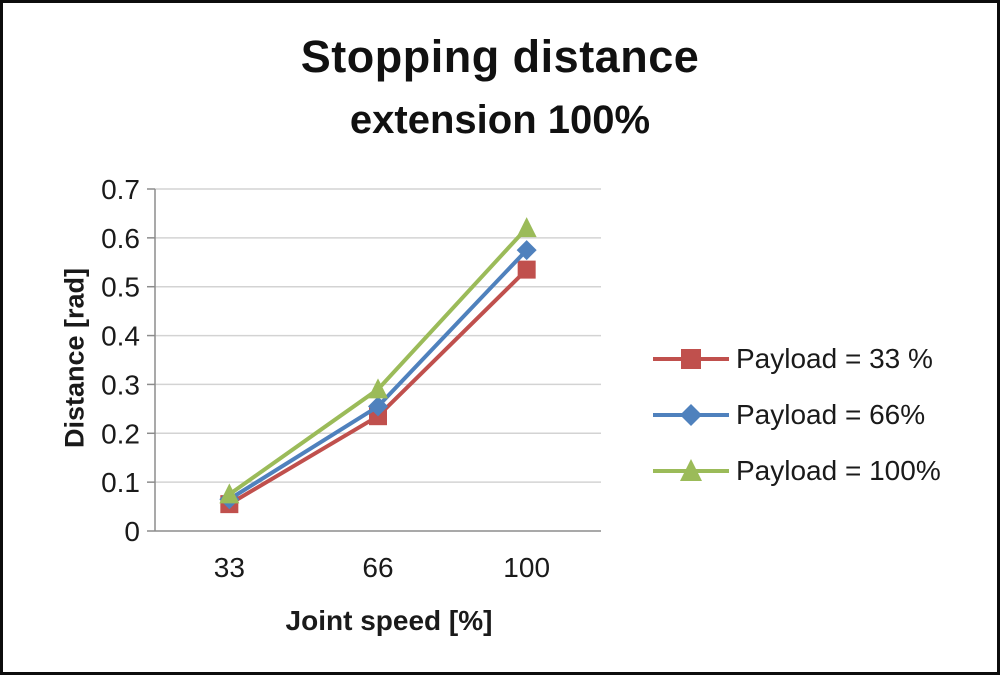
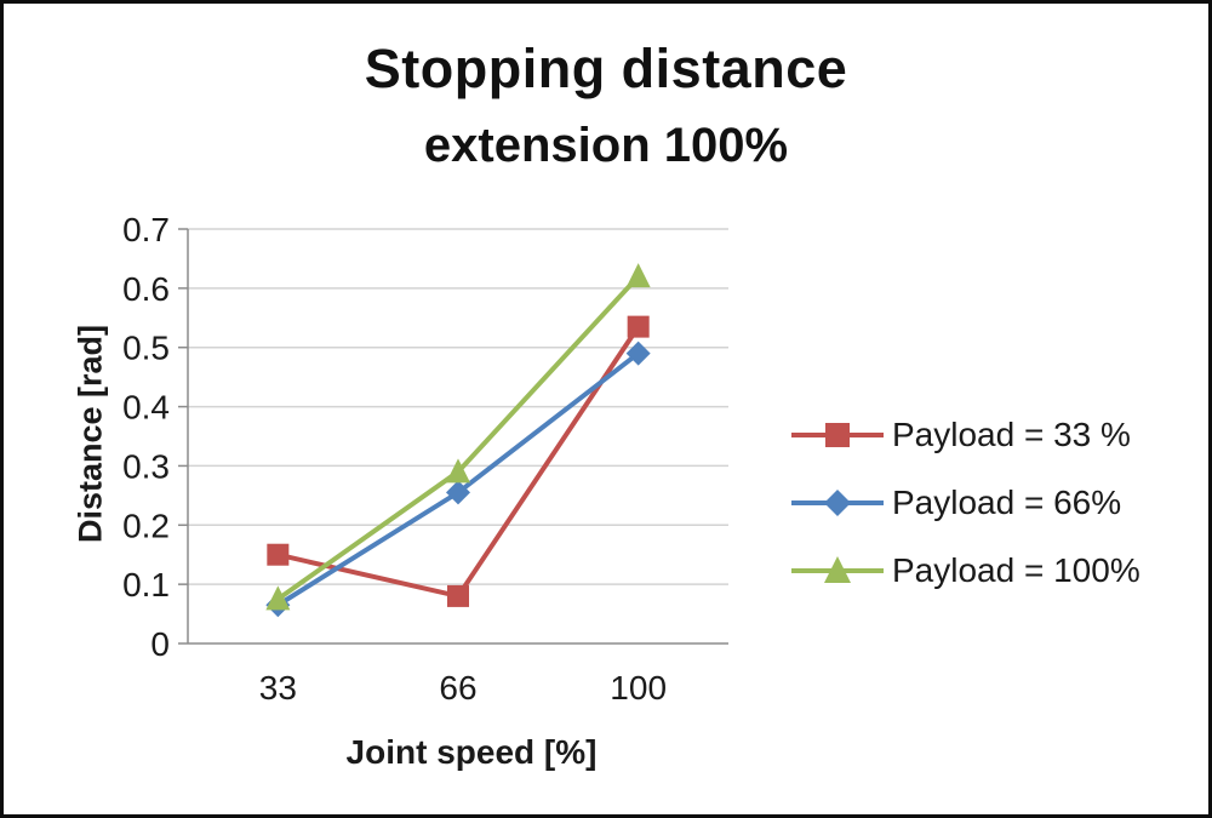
Payload = 33 %/33: 0.06 -> 0.15
Payload = 33 %/66: 0.23 -> 0.08
Payload = 66%/100: 0.57 -> 0.49
